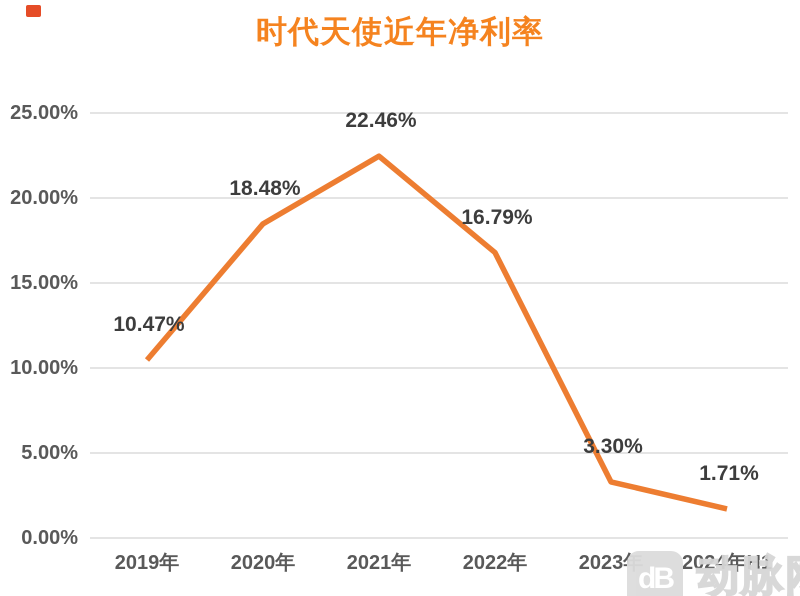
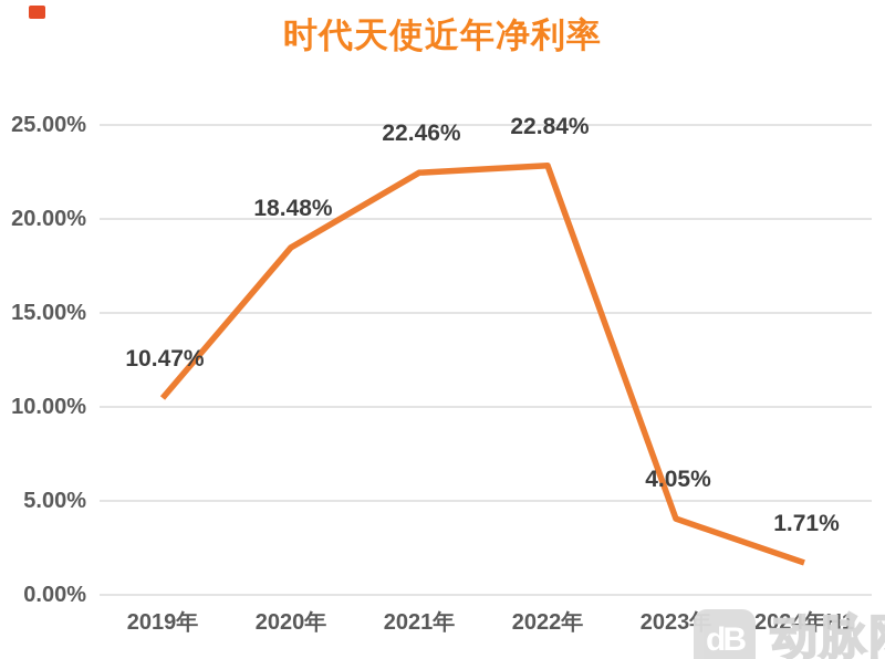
2022年: 16.79% -> 22.84%
2023年: 3.30% -> 4.05%
